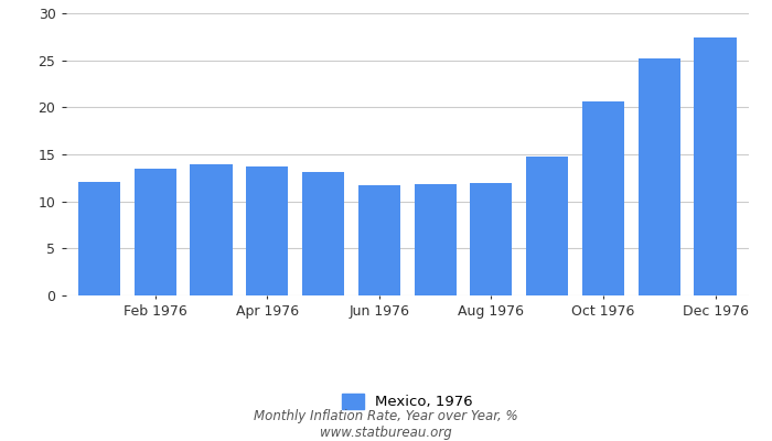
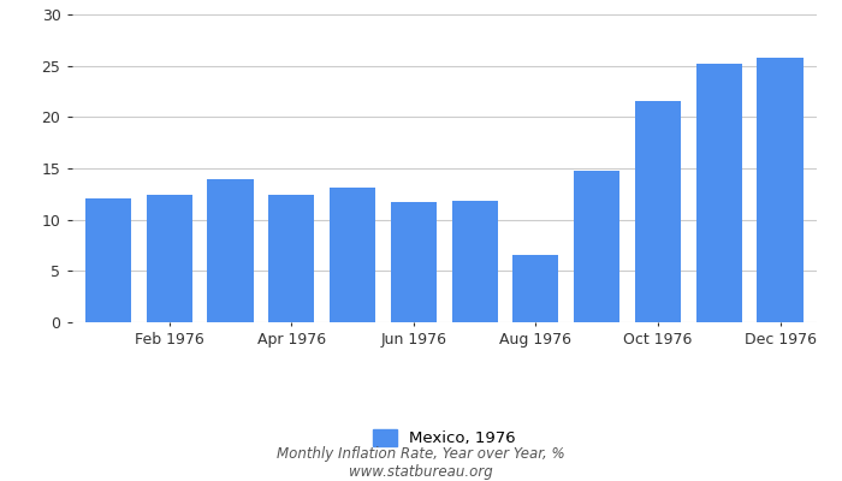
Feb 1976: 13.5 -> 12.4
Apr 1976: 13.7 -> 12.4
Aug 1976: 11.9 -> 6.6
Oct 1976: 20.6 -> 21.6
Dec 1976: 27.4 -> 25.8
